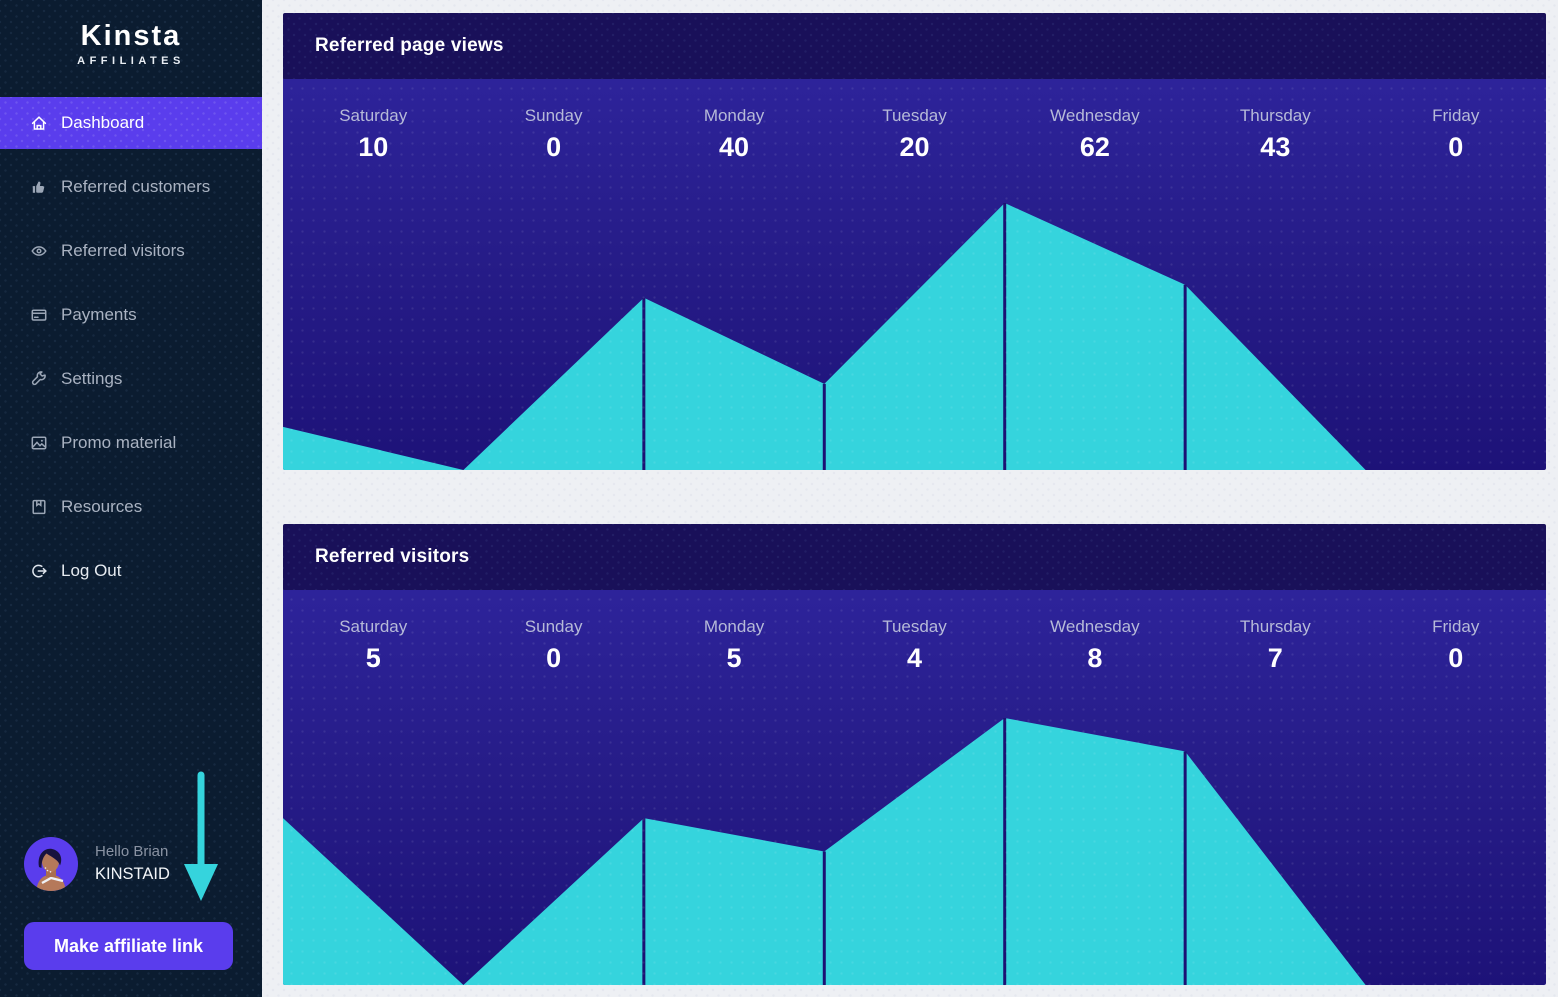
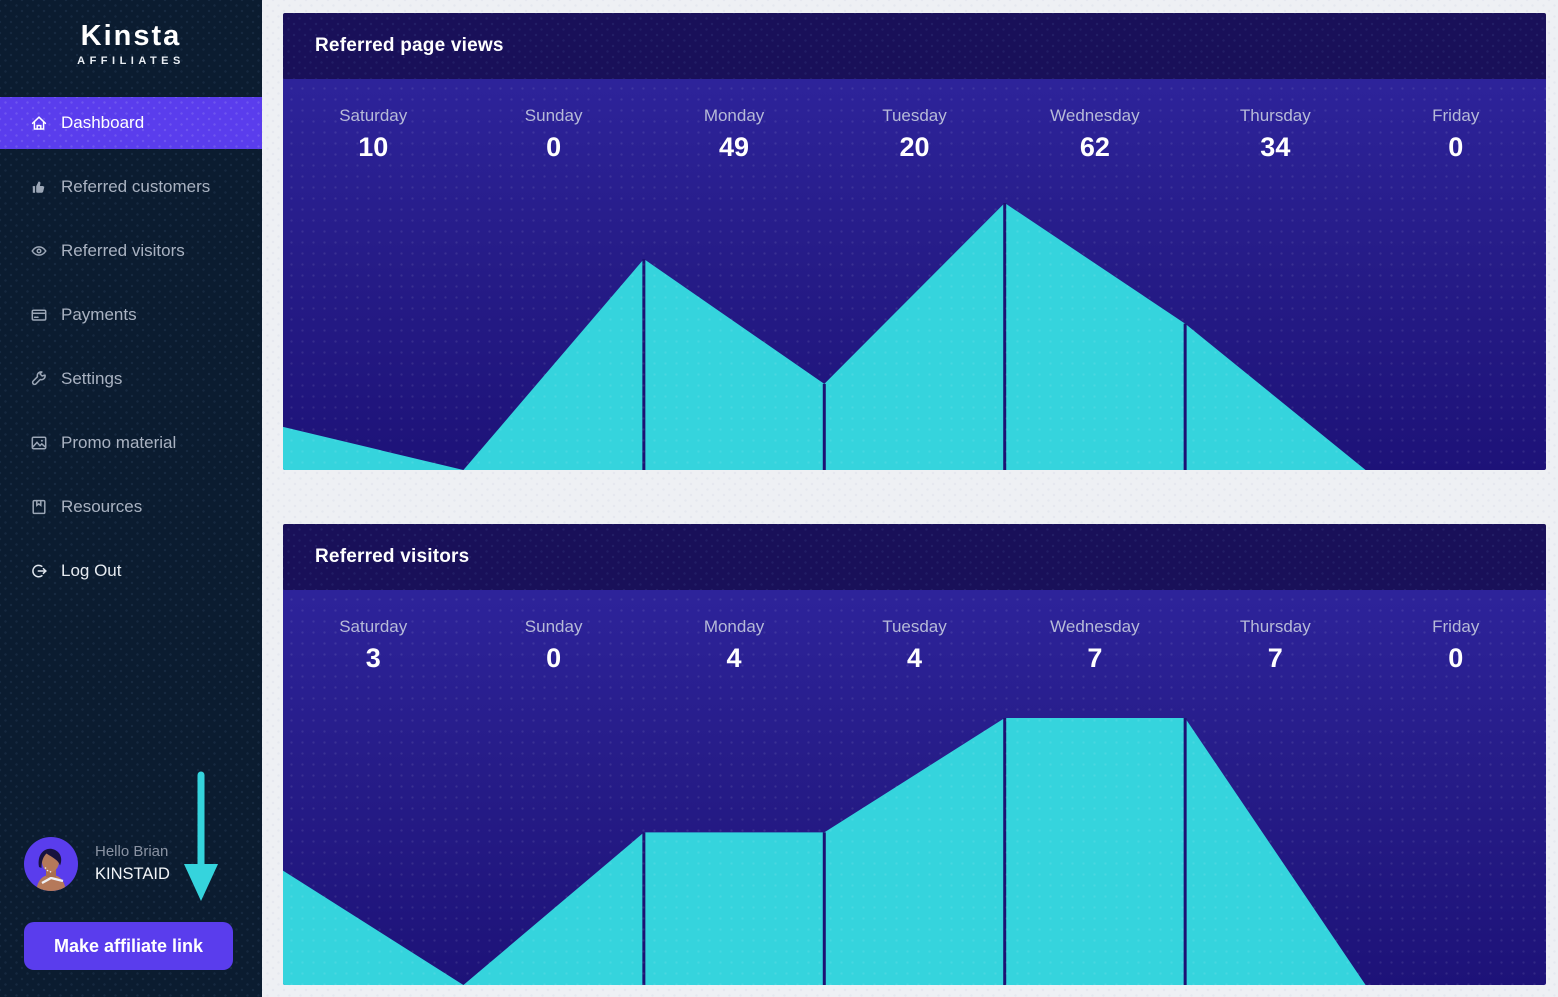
Referred page views/Monday: 40 -> 49
Referred page views/Thursday: 43 -> 34
Referred visitors/Saturday: 5 -> 3
Referred visitors/Monday: 5 -> 4
Referred visitors/Wednesday: 8 -> 7
